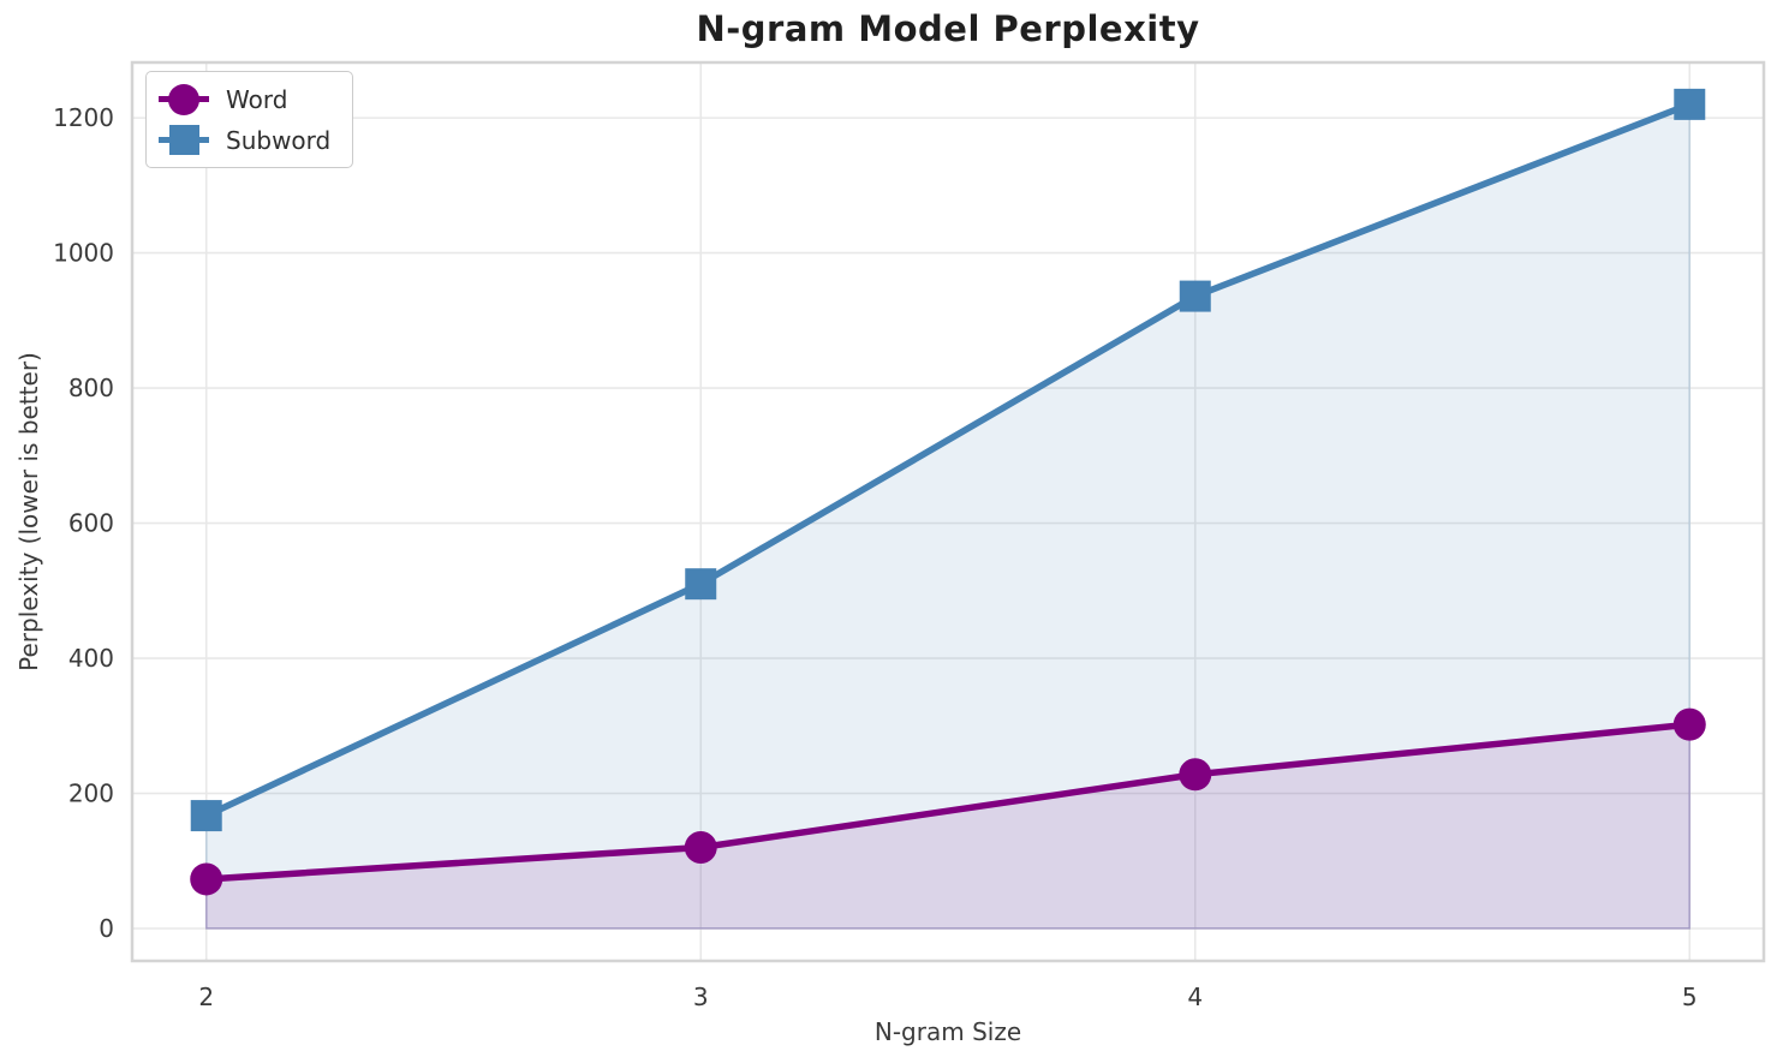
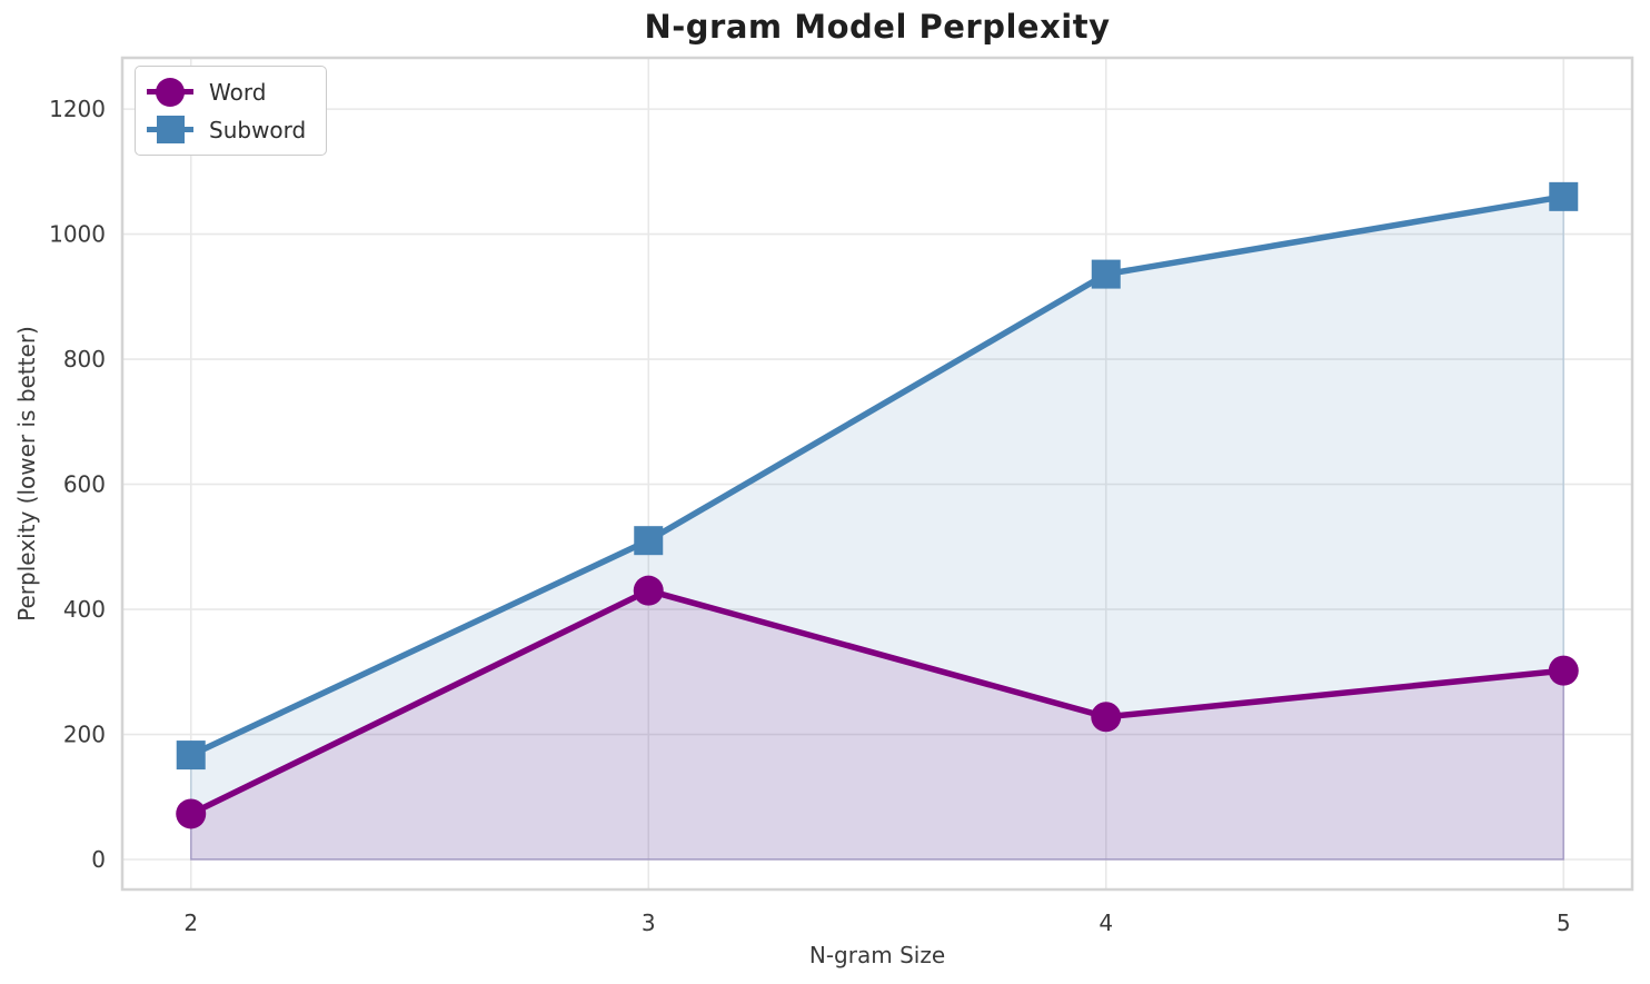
Word/3: 120 -> 430
Subword/5: 1220 -> 1060
